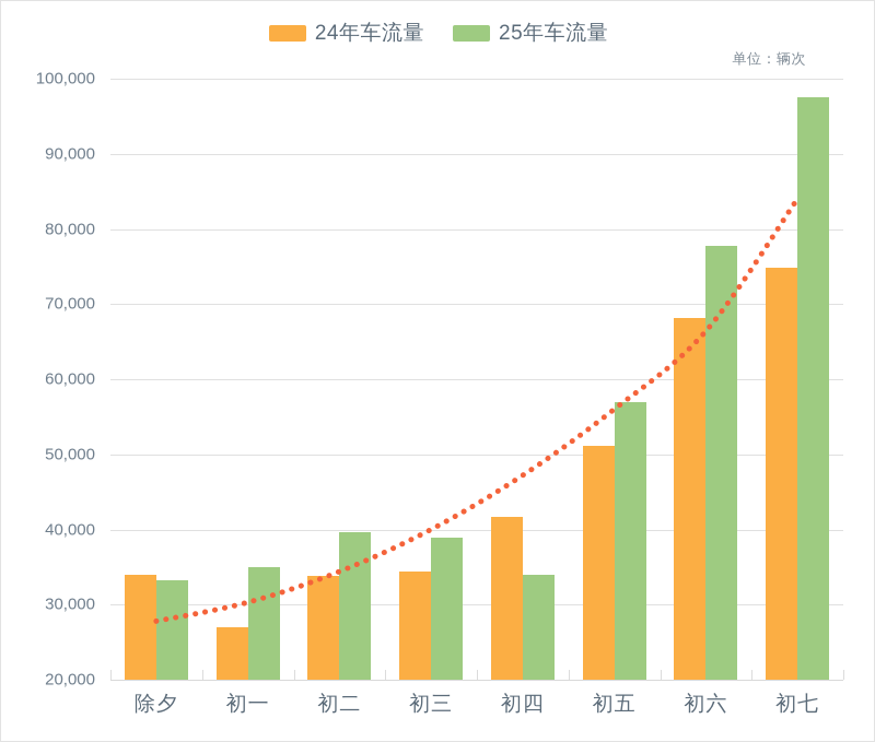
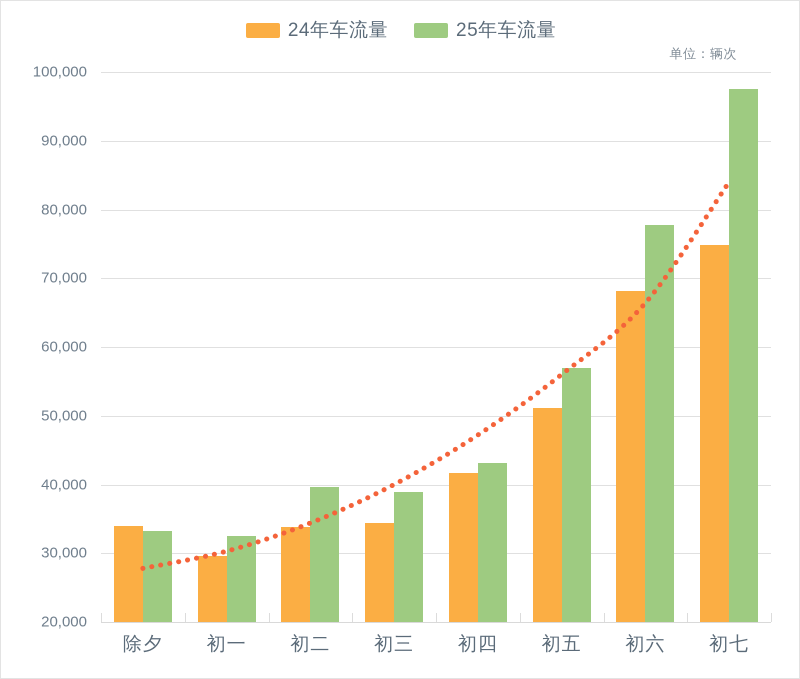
24年车流量/初一: 27000 -> 30000
25年车流量/初一: 35000 -> 32000
25年车流量/初四: 34000 -> 43000
